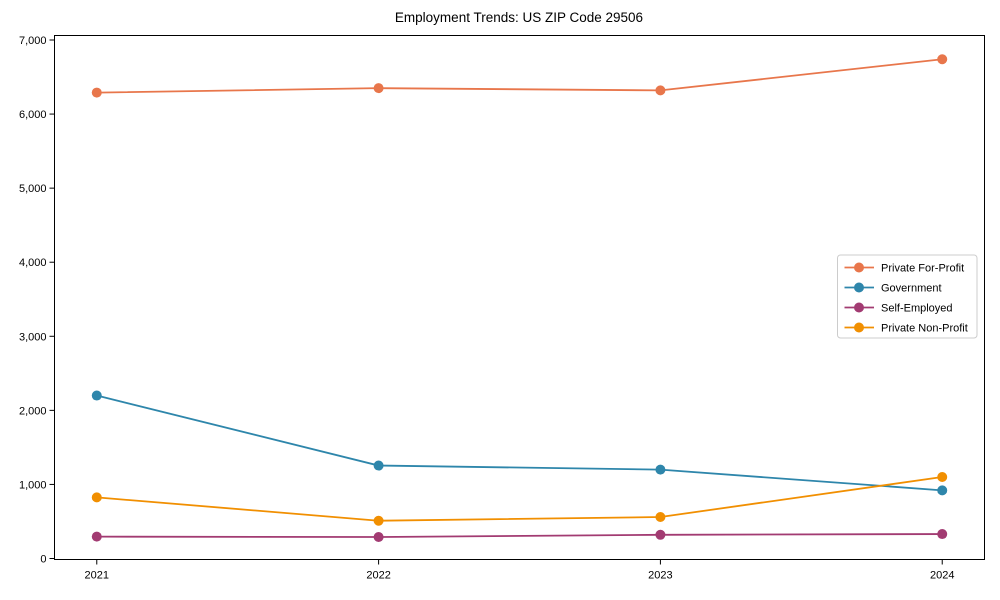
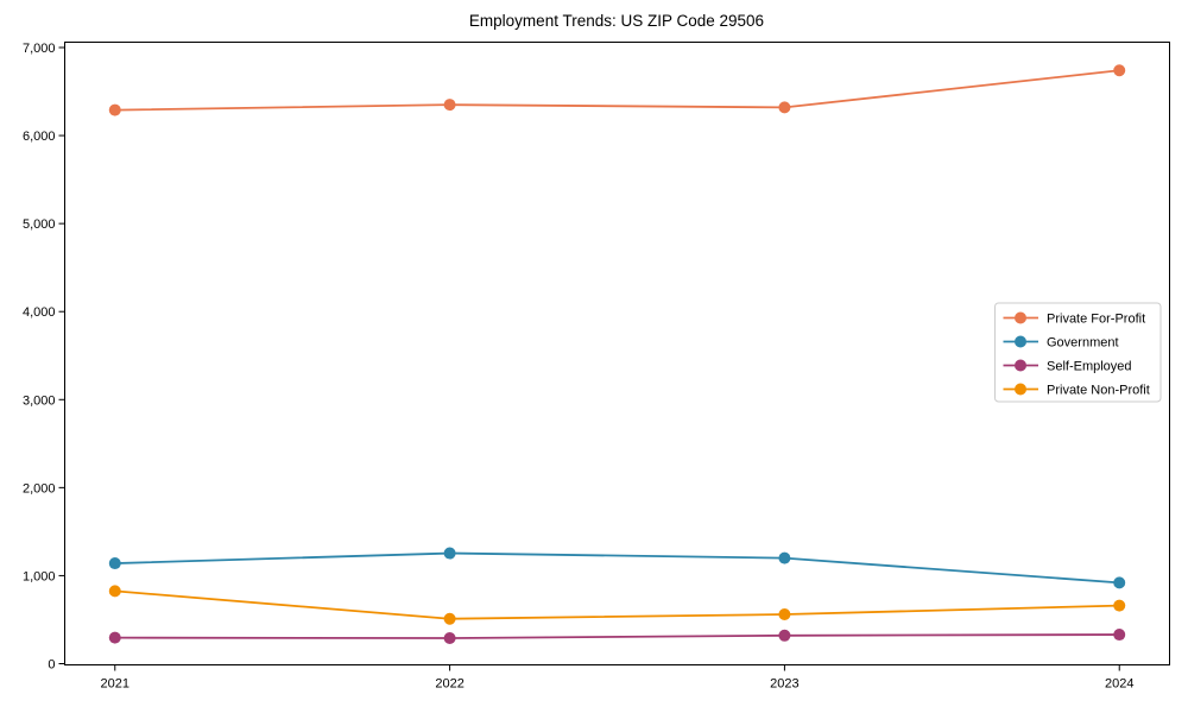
Government/2021: 2200 -> 1100
Private Non-Profit/2024: 1100 -> 700
